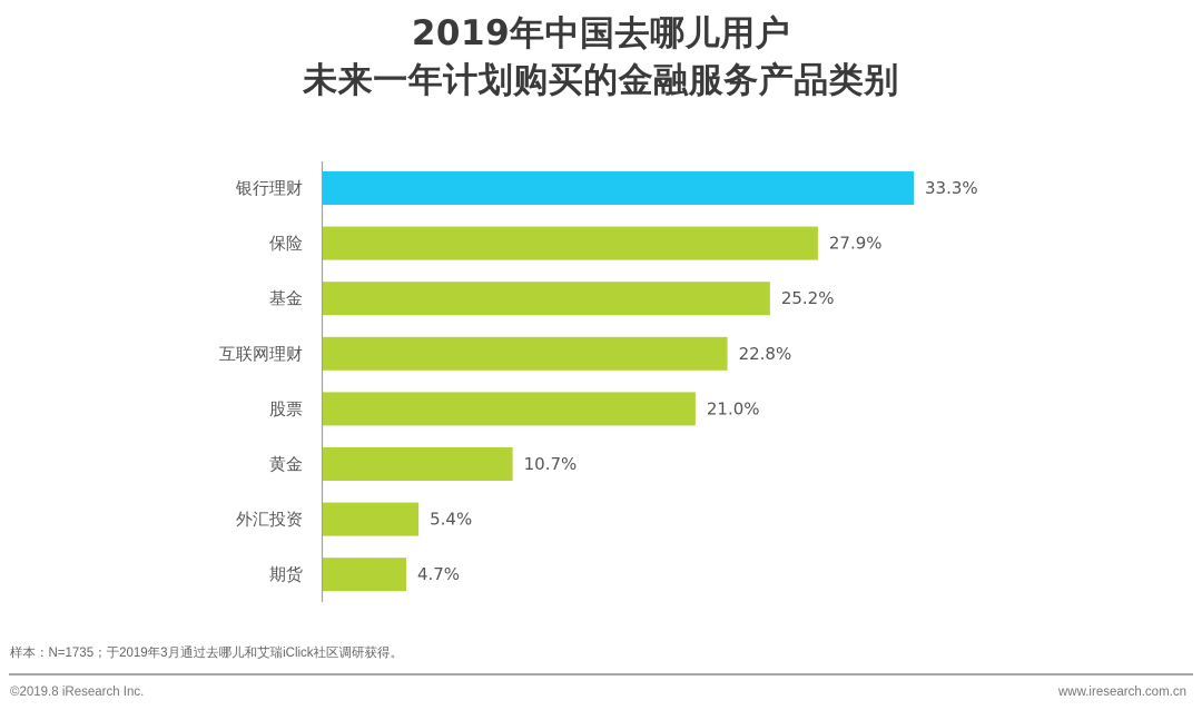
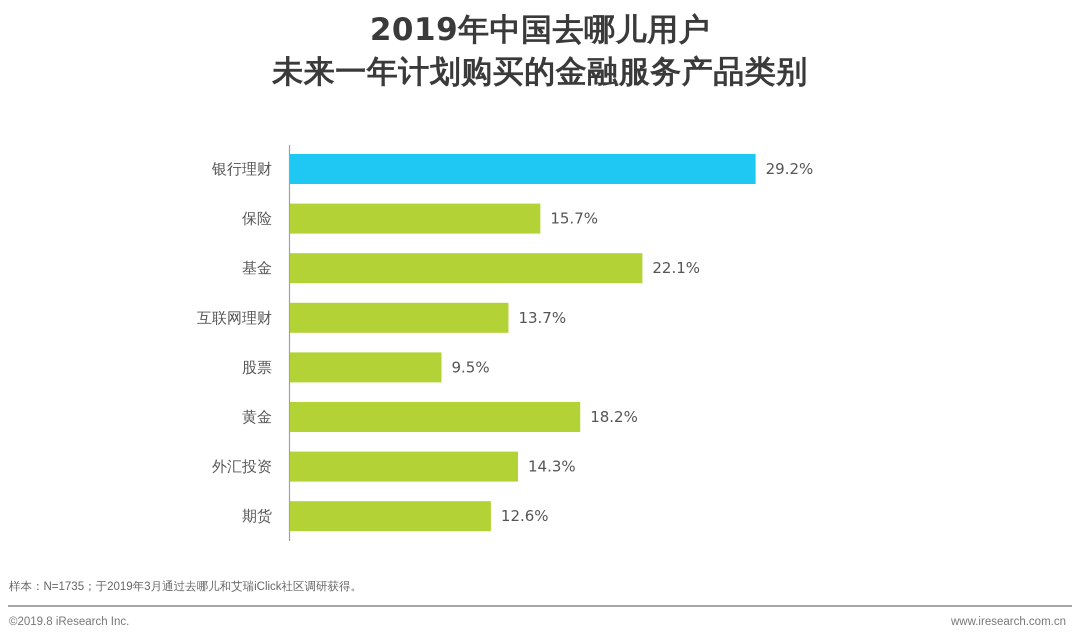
银行理财: 33.3% -> 29.2%
保险: 27.9% -> 15.7%
基金: 25.2% -> 22.1%
互联网理财: 22.8% -> 13.7%
股票: 21.0% -> 9.5%
黄金: 10.7% -> 18.2%
外汇投资: 5.4% -> 14.3%
期货: 4.7% -> 12.6%
